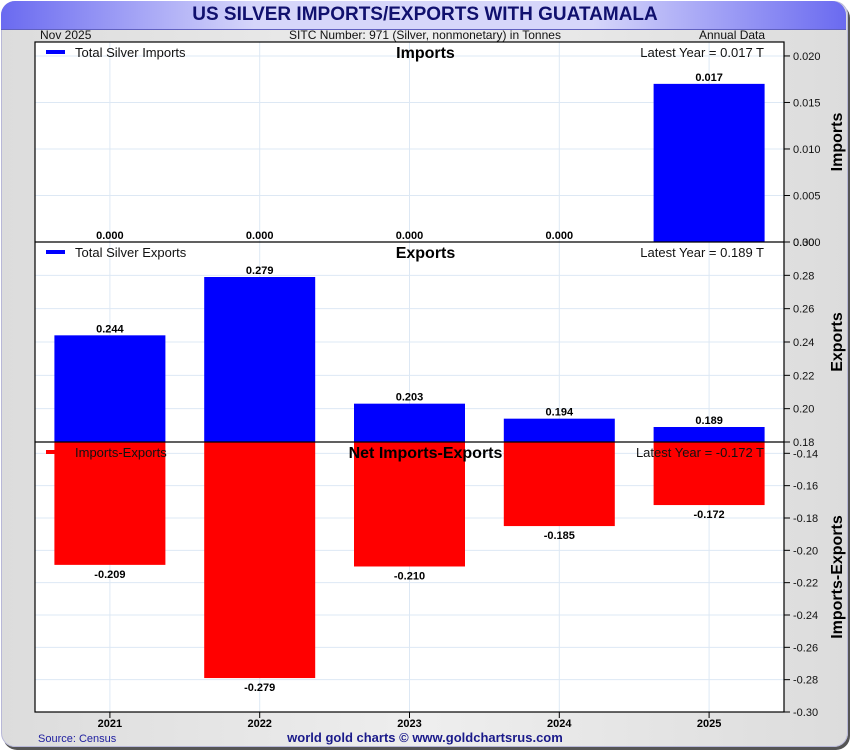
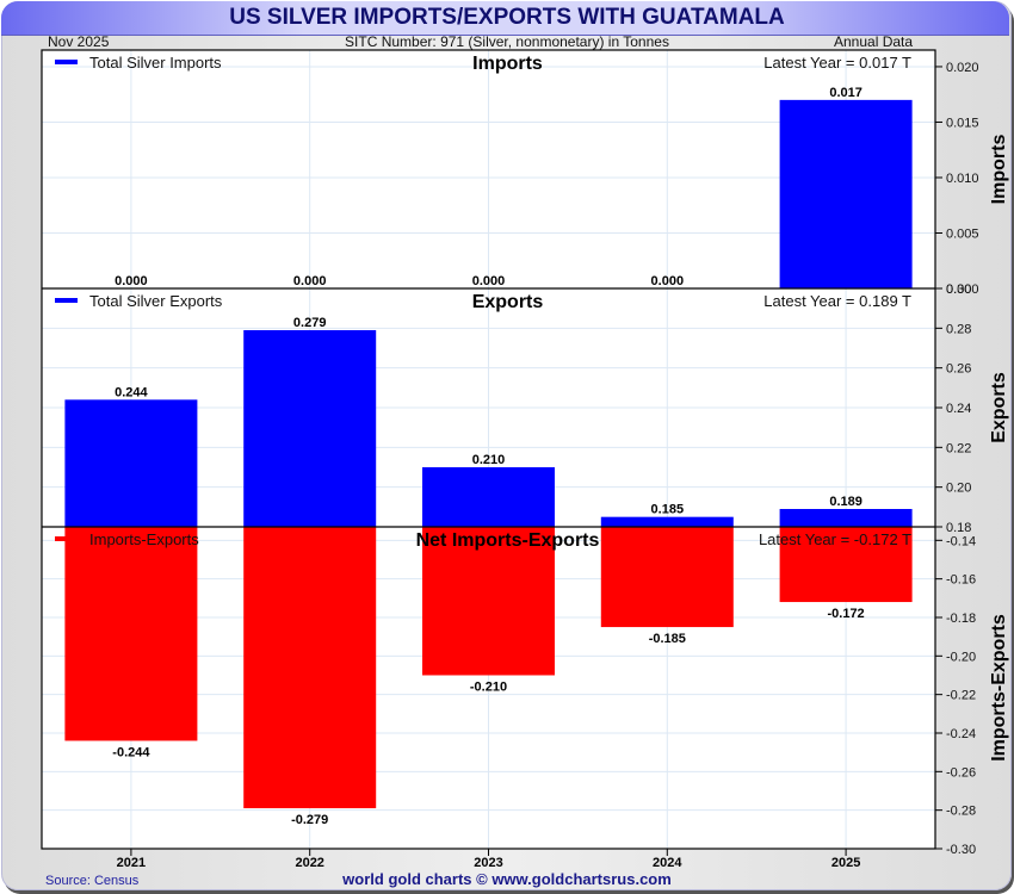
Exports/2023: 0.203 -> 0.210
Exports/2024: 0.194 -> 0.185
Net Imports-Exports/2021: -0.209 -> -0.244
